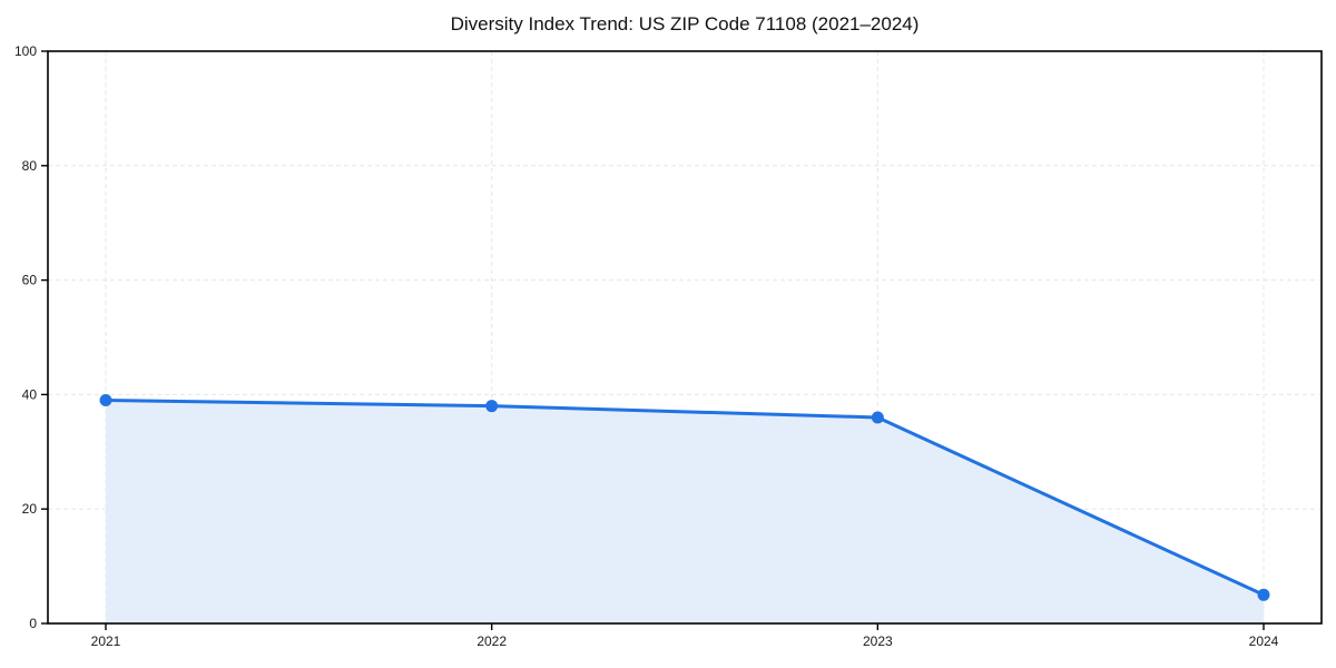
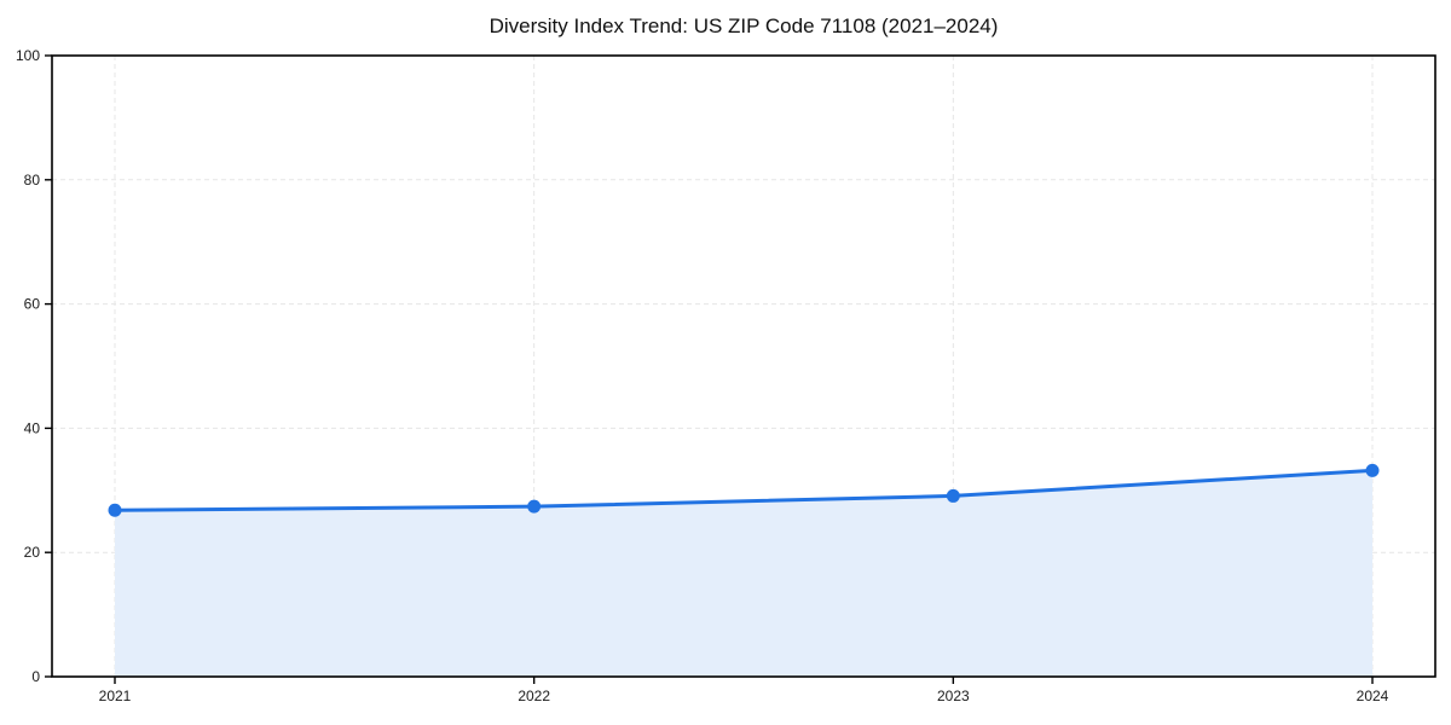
2021: 39 -> 27
2022: 38 -> 27
2023: 36 -> 29
2024: 5 -> 33
